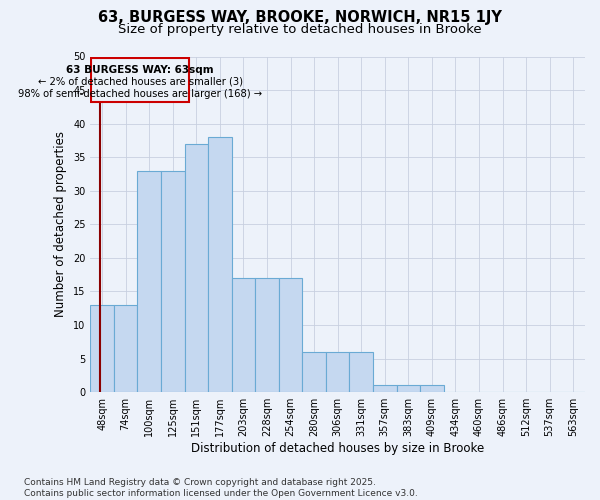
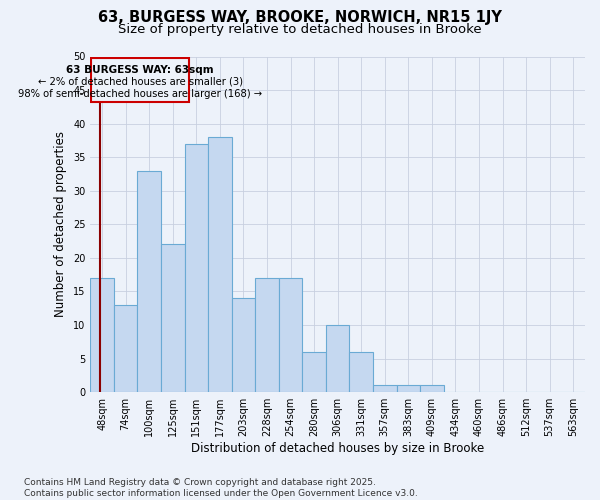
48sqm: 13 -> 17
125sqm: 33 -> 22
203sqm: 17 -> 14
306sqm: 6 -> 10
